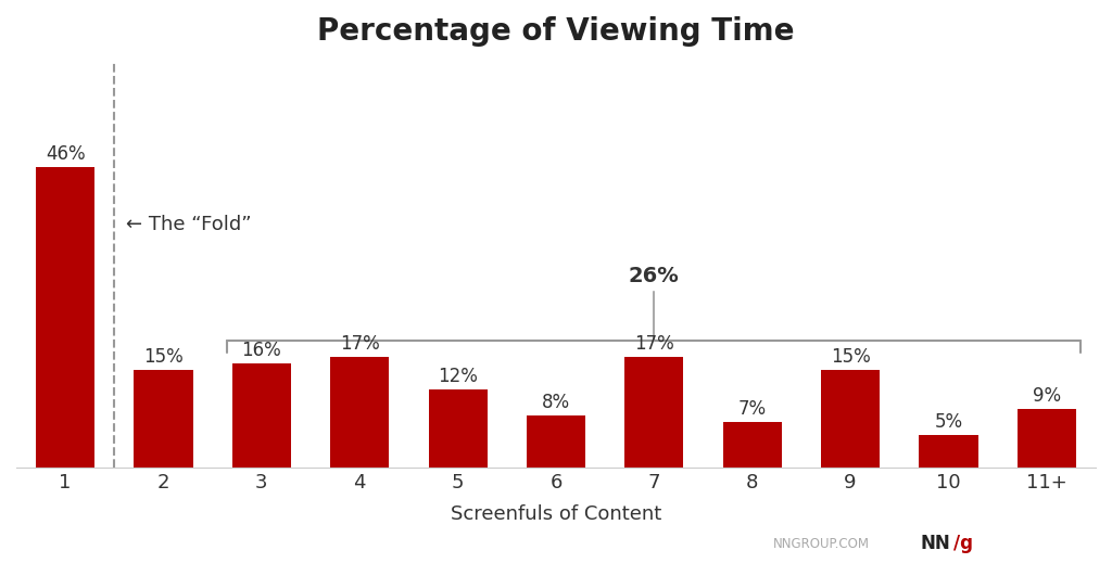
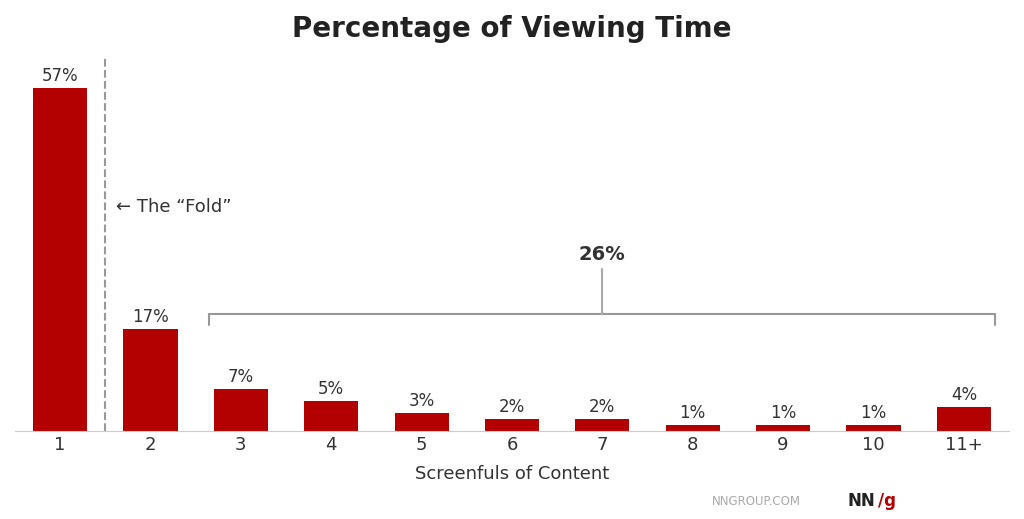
1: 46% -> 57%
2: 15% -> 17%
3: 16% -> 7%
4: 17% -> 5%
5: 12% -> 3%
6: 8% -> 2%
7: 17% -> 2%
8: 7% -> 1%
9: 15% -> 1%
10: 5% -> 1%
11+: 9% -> 4%
